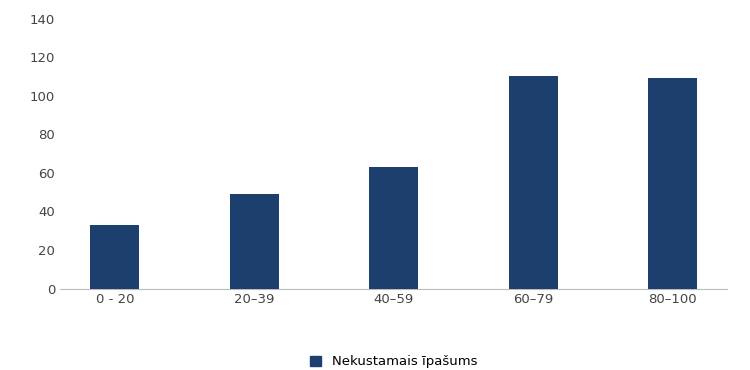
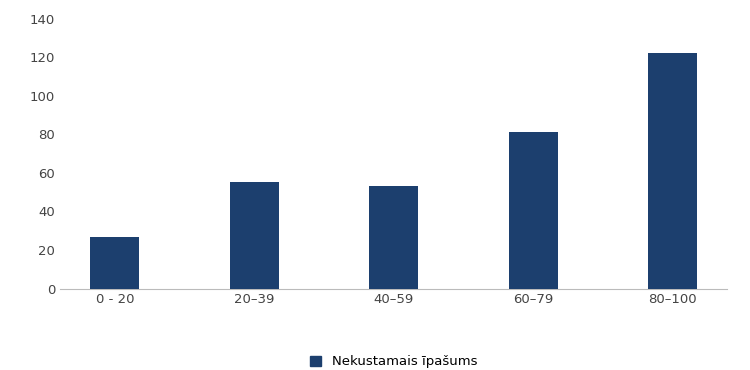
0 - 20: 33 -> 27
20–39: 49 -> 55
40–59: 63 -> 53
60–79: 110 -> 81
80–100: 109 -> 122
